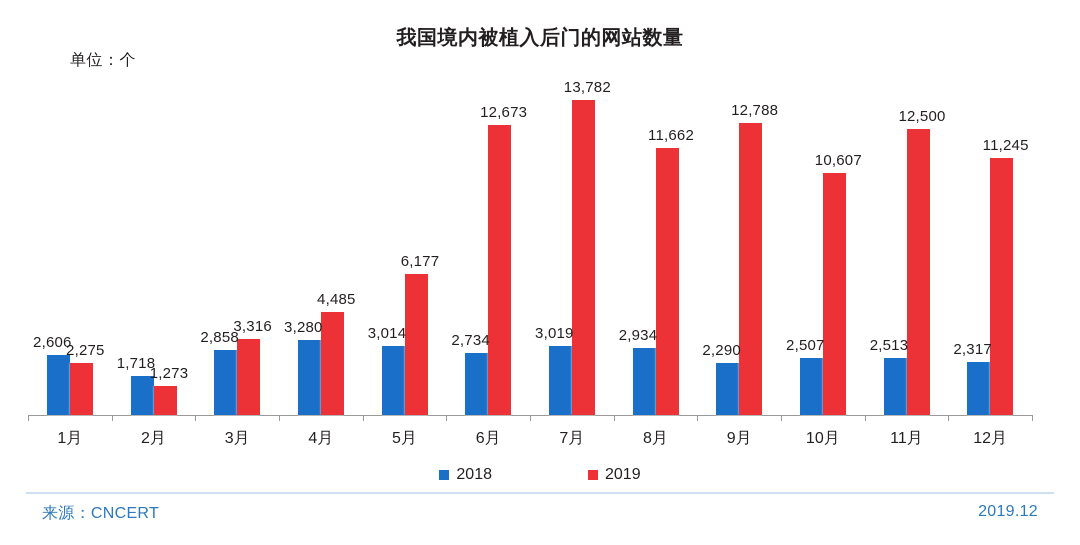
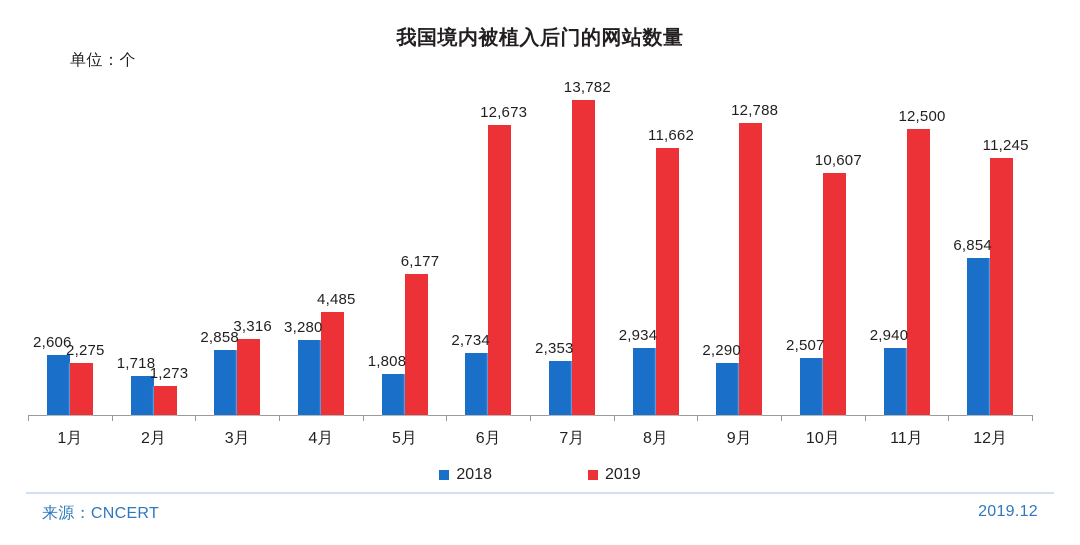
2018/5月: 3,014 -> 1,808
2018/7月: 3,019 -> 2,353
2018/11月: 2,513 -> 2,940
2018/12月: 2,317 -> 6,854
